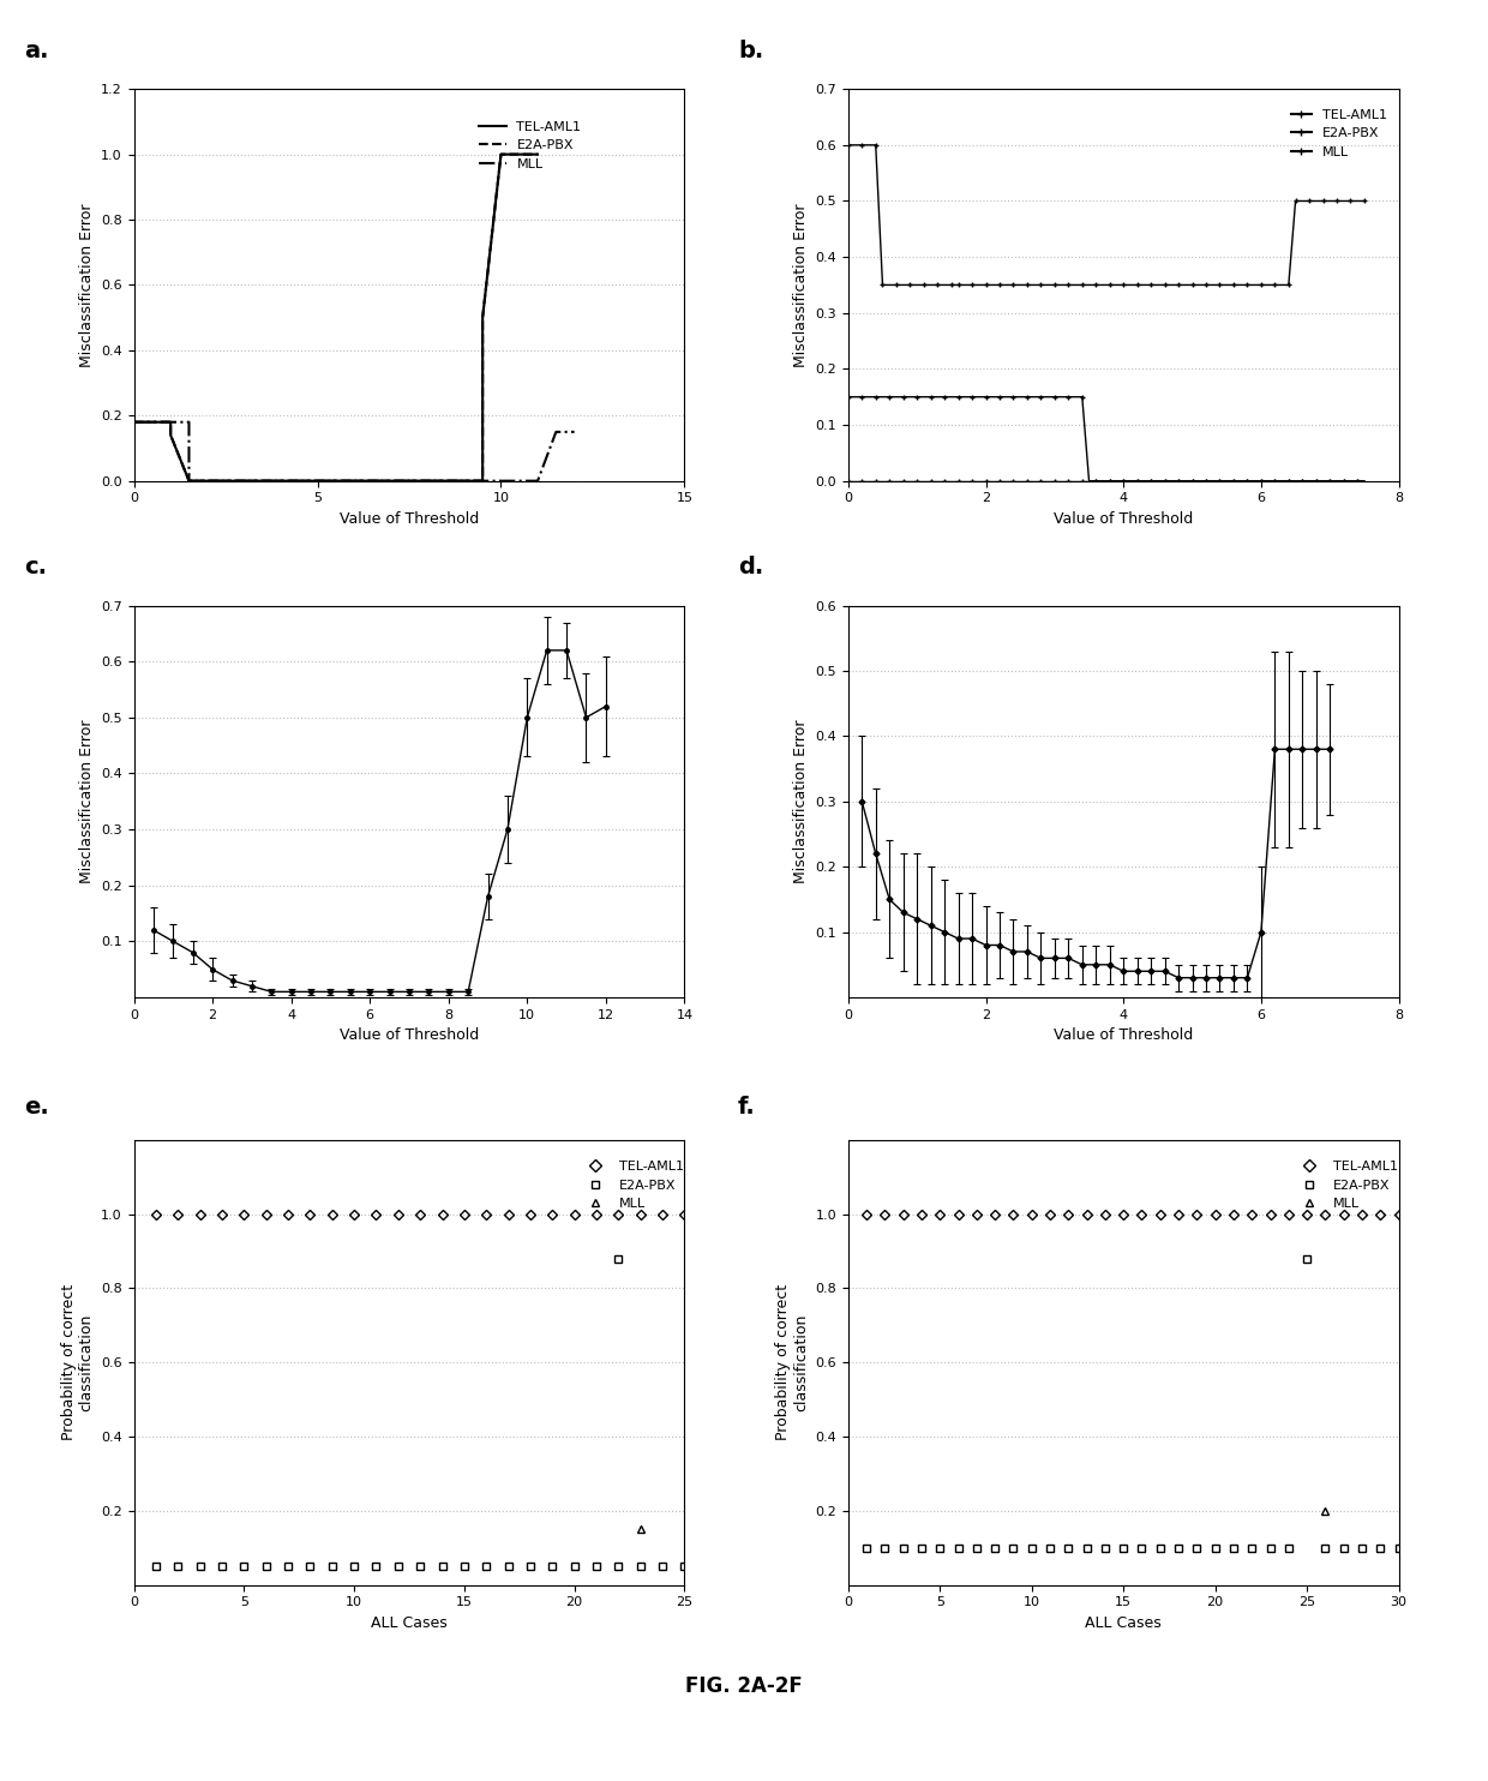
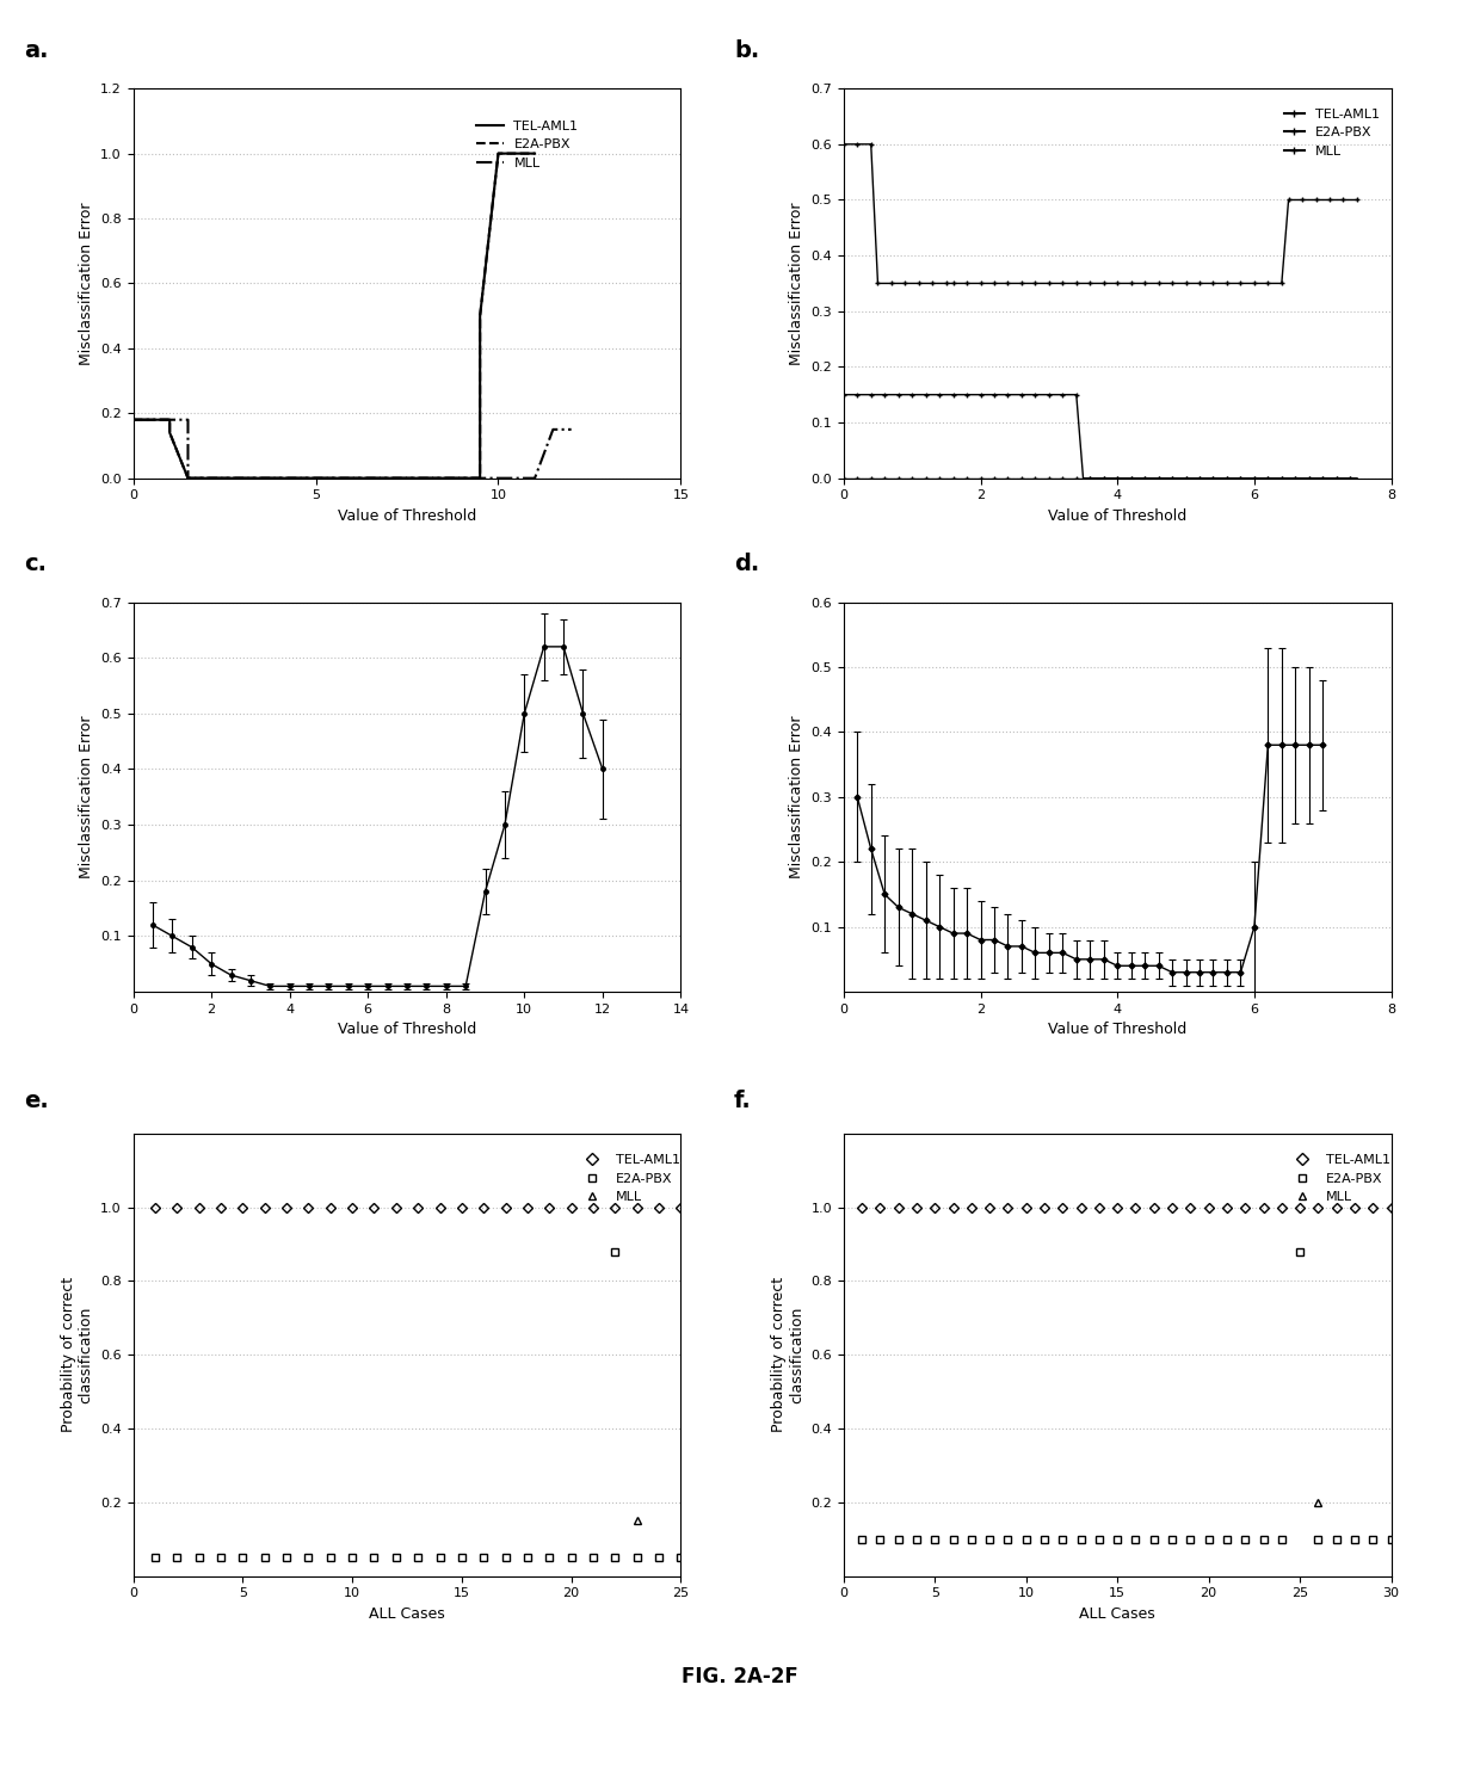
12: 0.52 -> 0.40
